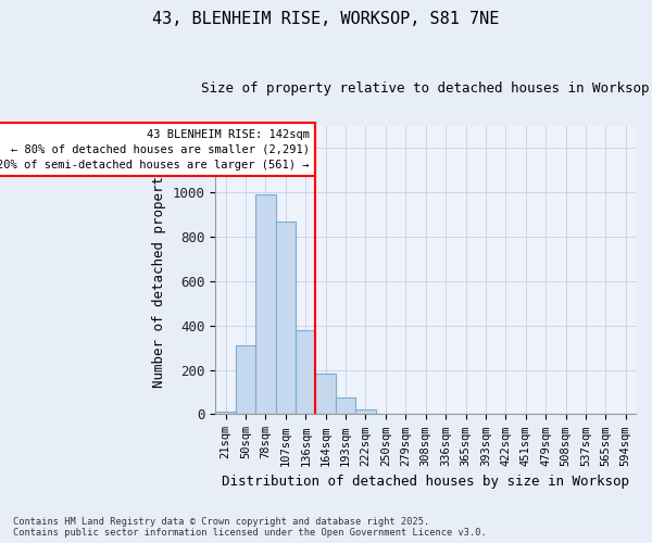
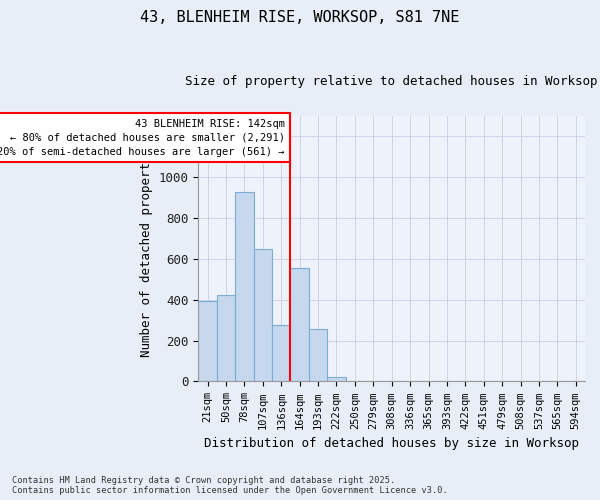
21sqm: 10 -> 395
50sqm: 310 -> 425
78sqm: 990 -> 925
107sqm: 870 -> 650
136sqm: 380 -> 275
164sqm: 185 -> 555
193sqm: 75 -> 255
